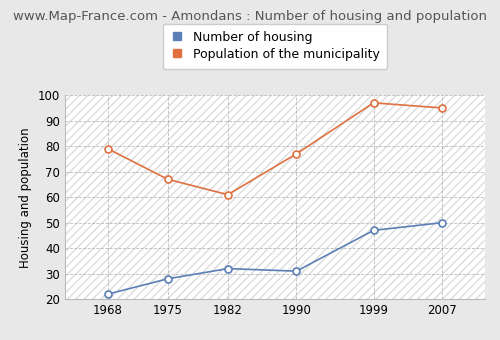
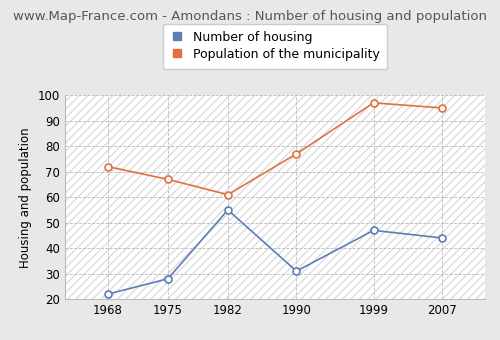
Population of the municipality/1968: 79 -> 72
Number of housing/1982: 32 -> 55
Number of housing/2007: 50 -> 44
